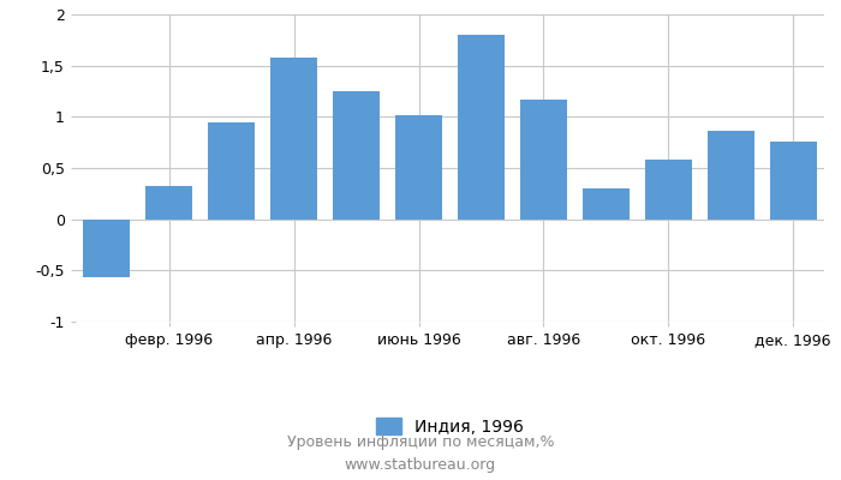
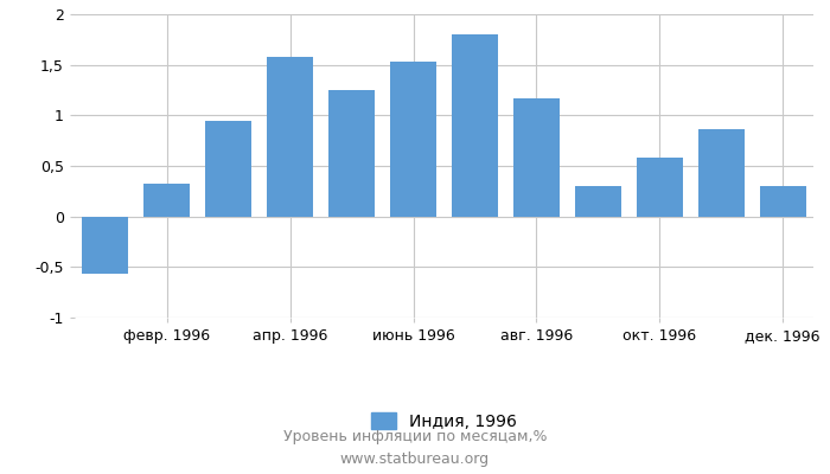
июнь 1996: 1,02 -> 1,53
дек. 1996: 0,76 -> 0,30
